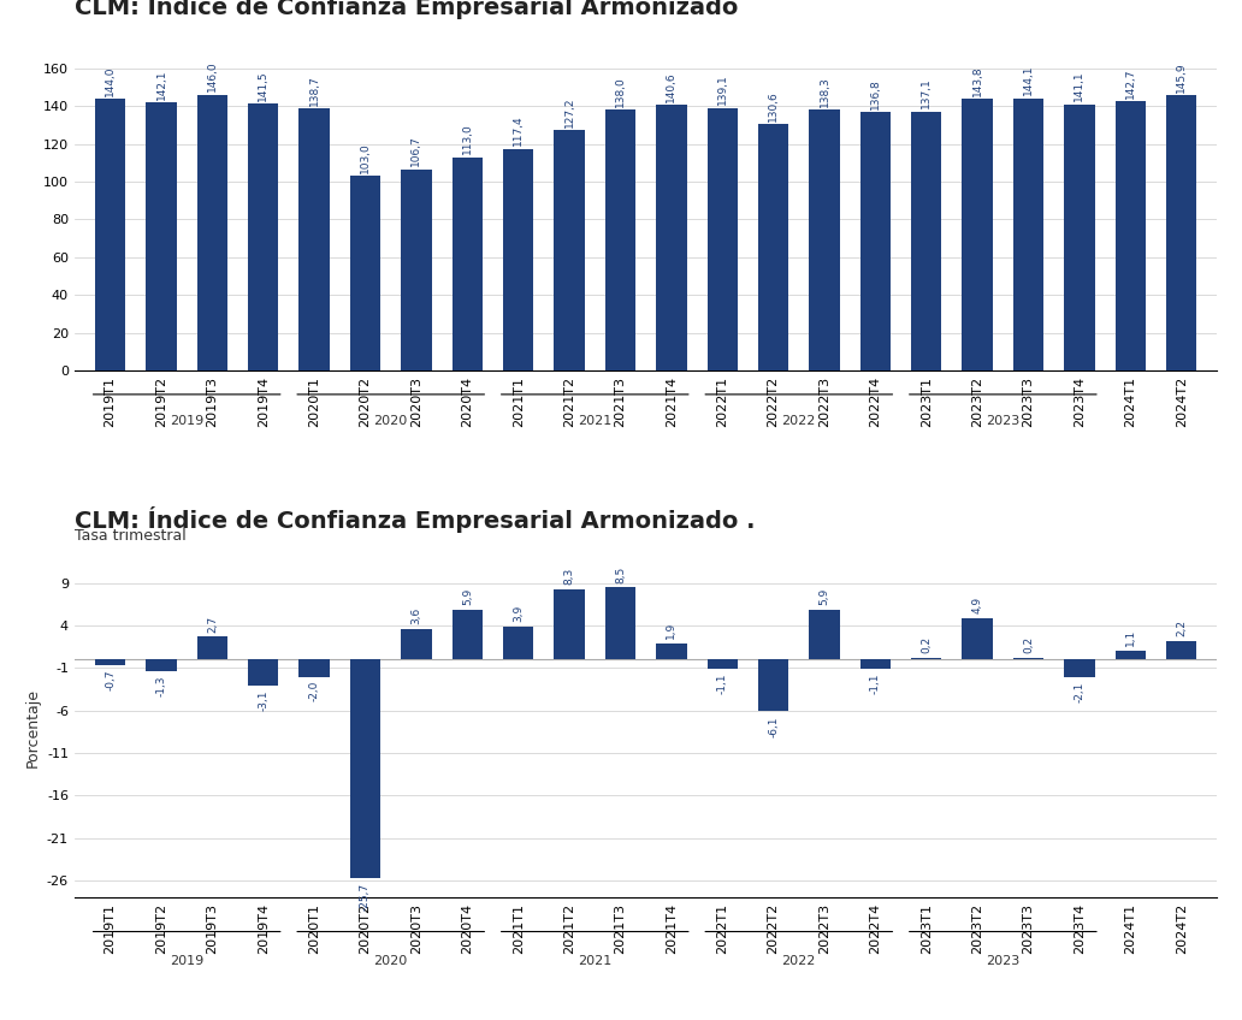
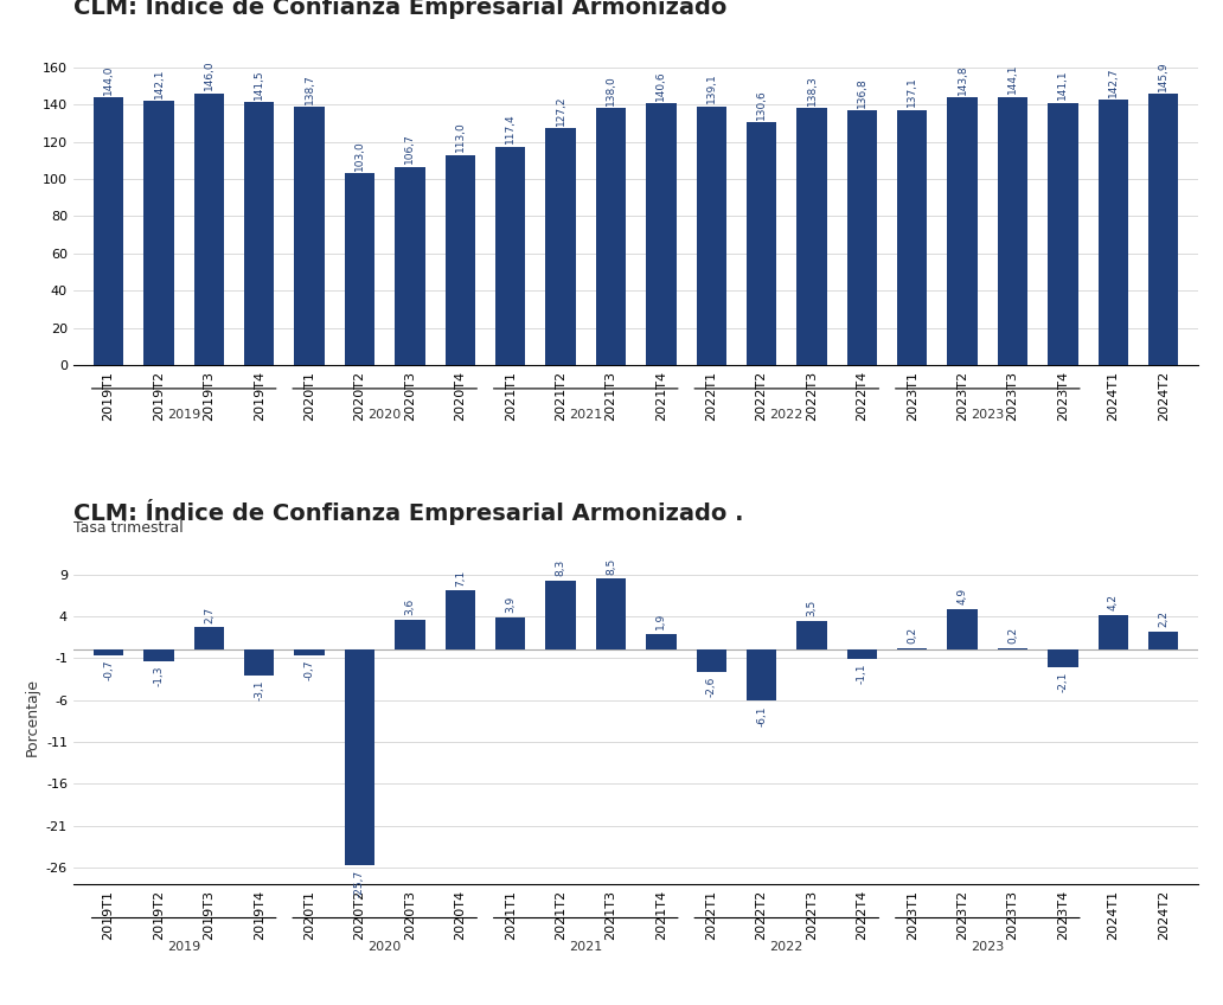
CLM: Índice de Confianza Empresarial Armonizado ./2020T1: -2,0 -> -0,7
CLM: Índice de Confianza Empresarial Armonizado ./2020T4: 5,9 -> 7,1
CLM: Índice de Confianza Empresarial Armonizado ./2022T1: -1,1 -> -2,6
CLM: Índice de Confianza Empresarial Armonizado ./2022T3: 5,9 -> 3,5
CLM: Índice de Confianza Empresarial Armonizado ./2024T1: 1,1 -> 4,2
